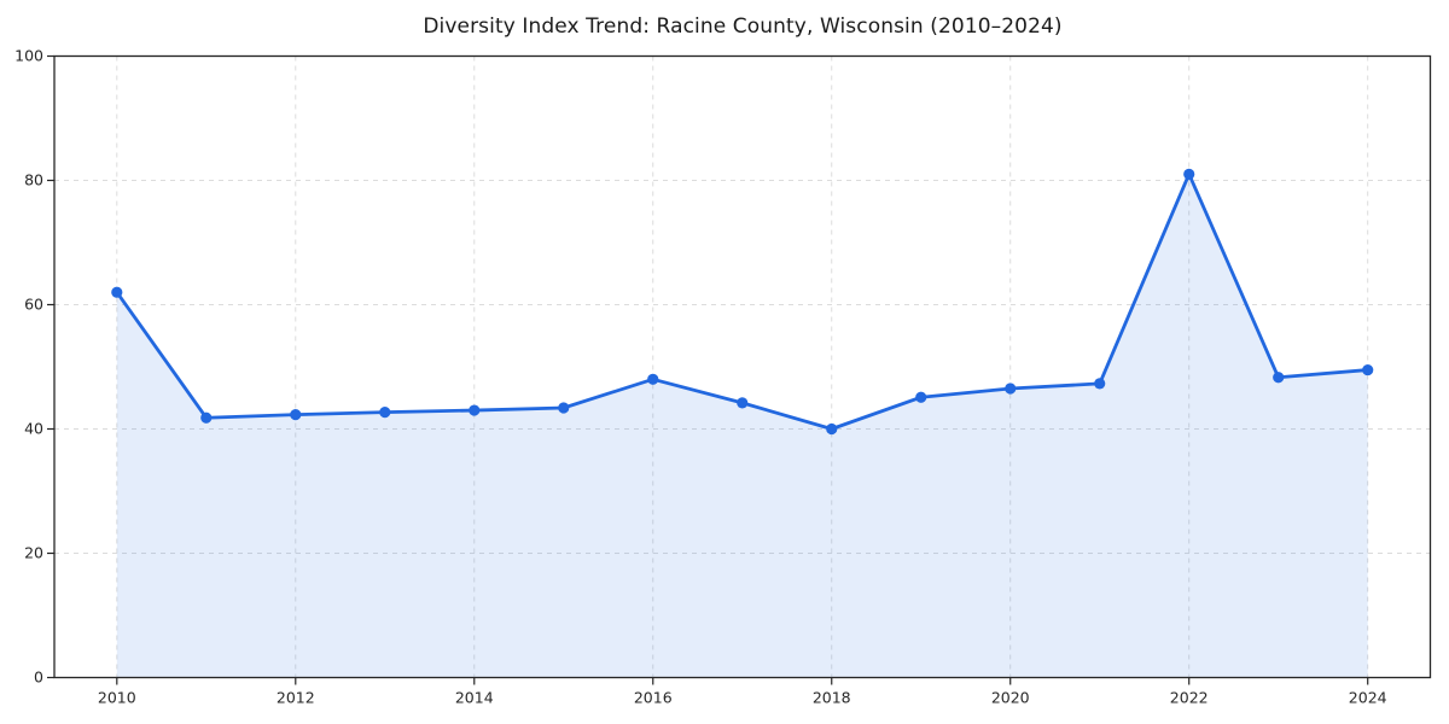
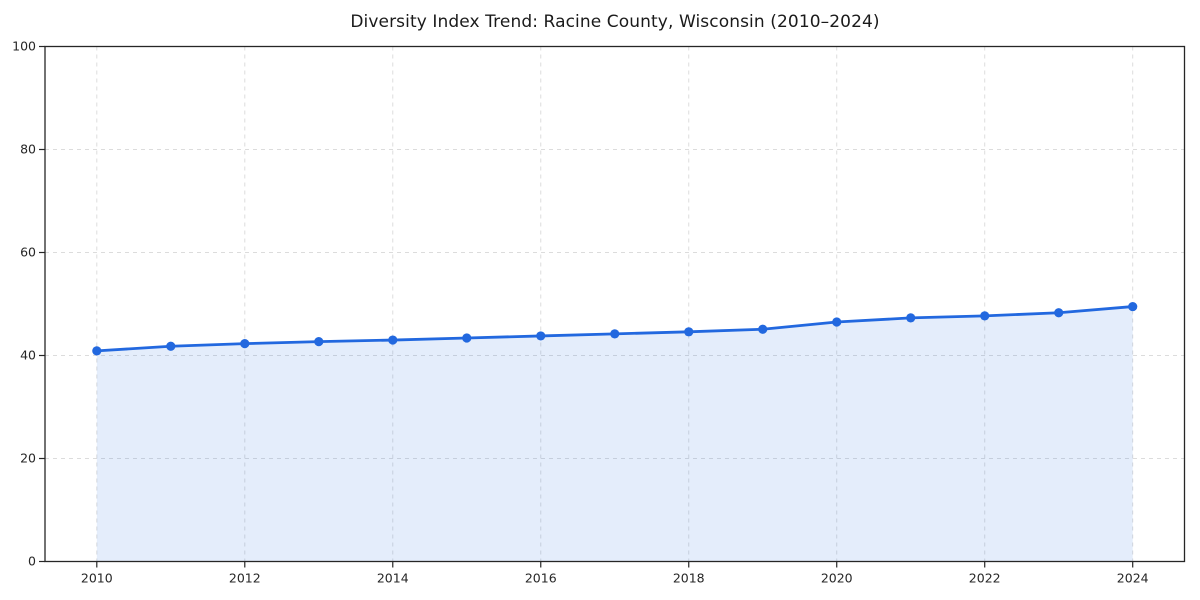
2010: 62 -> 41
2016: 48 -> 44
2018: 40 -> 45
2022: 81 -> 48
